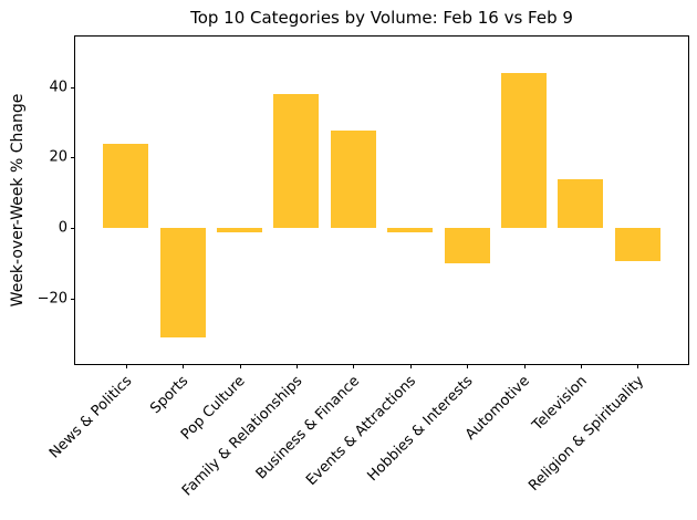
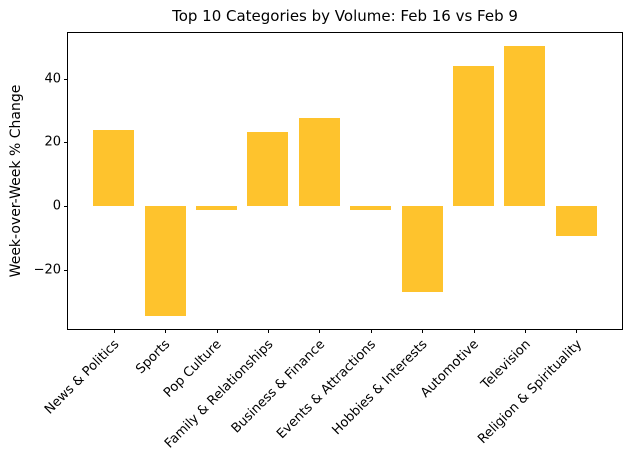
Sports: -31 -> -34
Family & Relationships: 38 -> 23
Hobbies & Interests: -10 -> -27
Television: 14 -> 50
